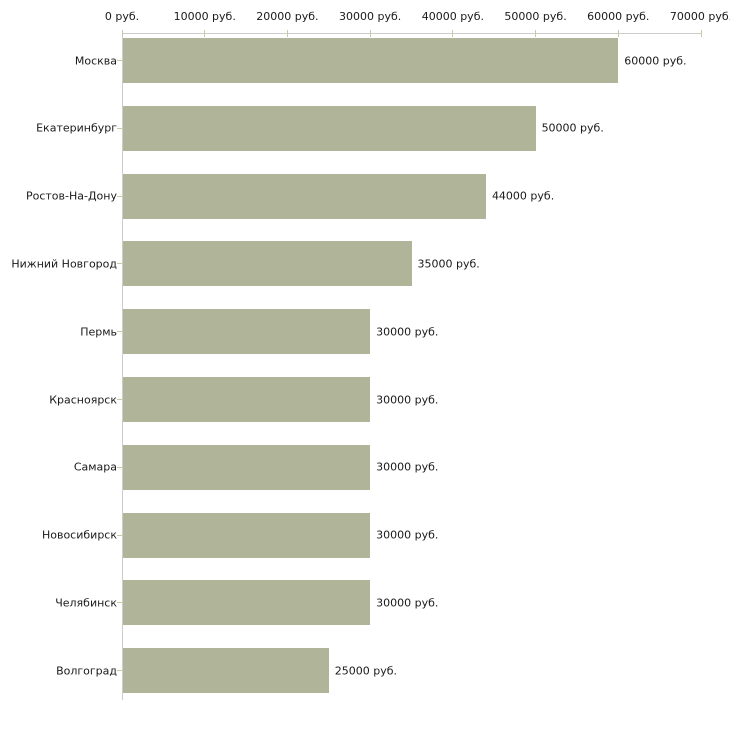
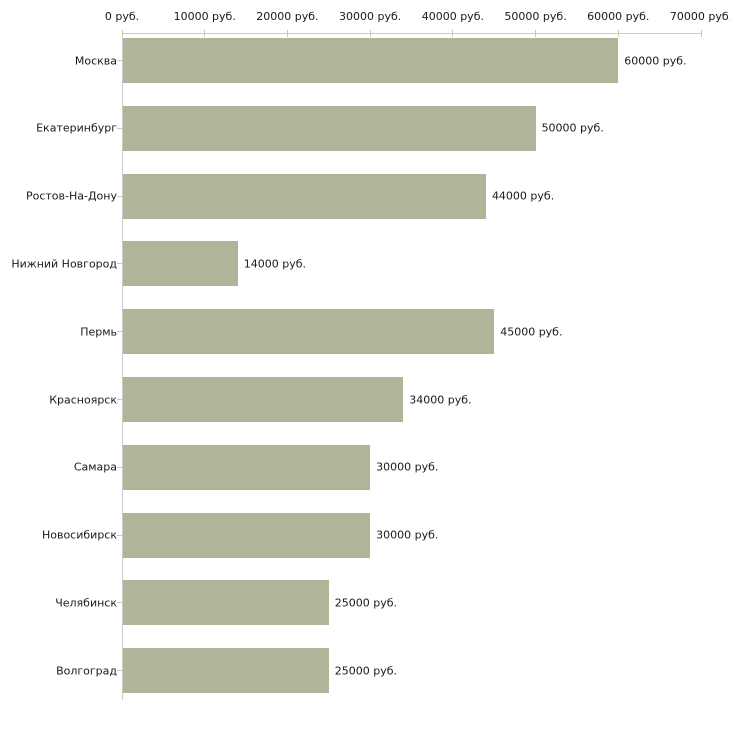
Нижний Новгород: 35000 -> 14000
Пермь: 30000 -> 45000
Красноярск: 30000 -> 34000
Челябинск: 30000 -> 25000
